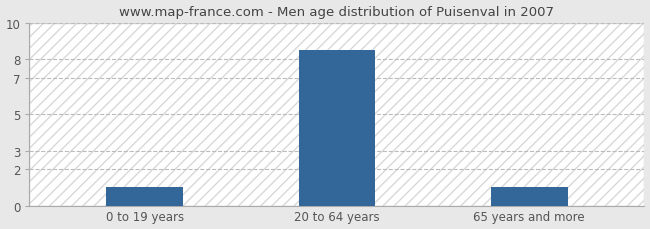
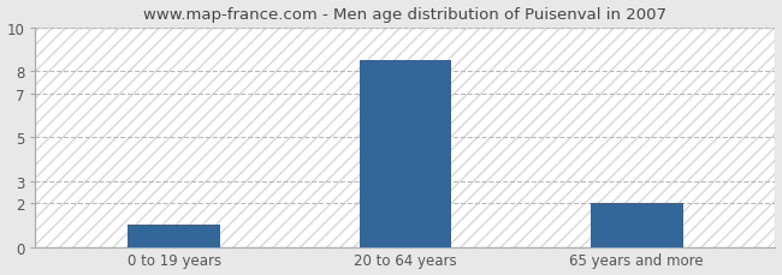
65 years and more: 1.0 -> 2.0
